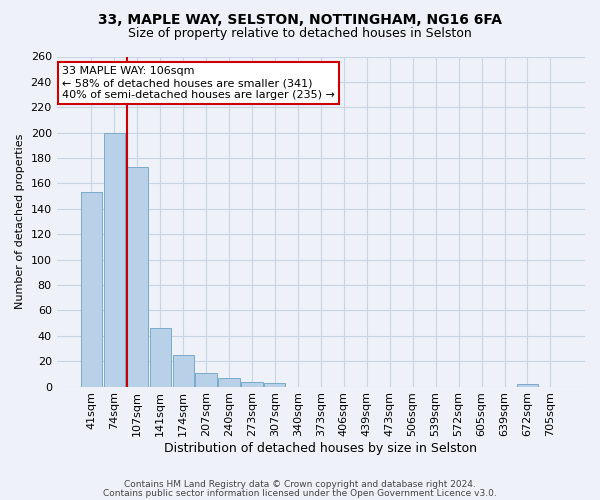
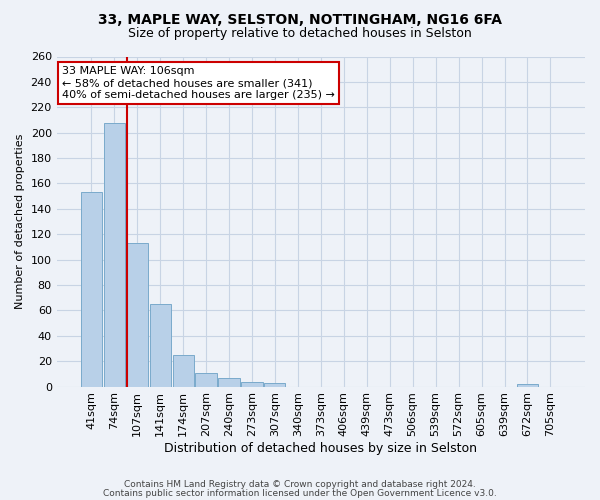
74sqm: 200 -> 208
107sqm: 173 -> 113
141sqm: 46 -> 65
